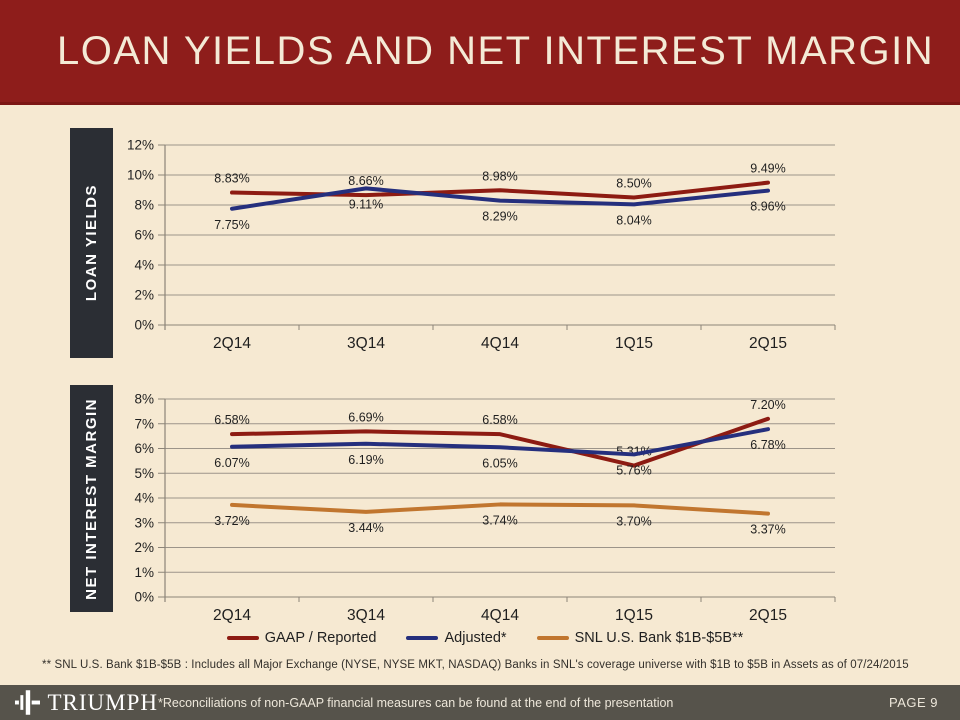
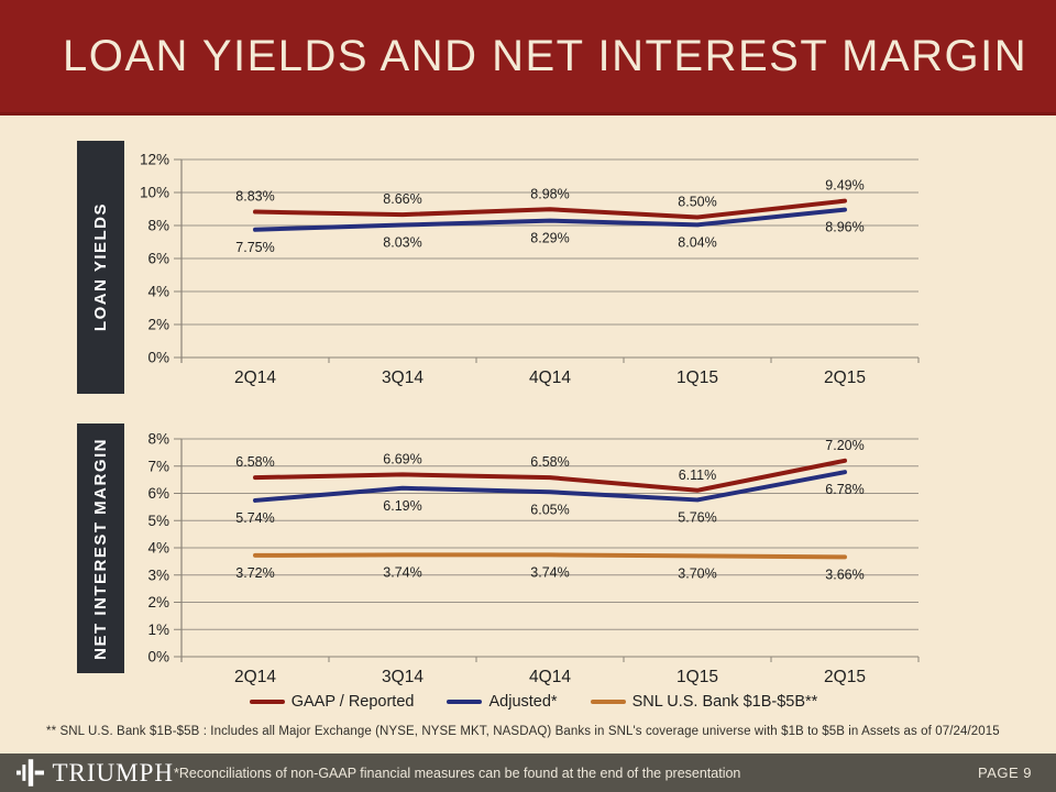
LOAN YIELDS/Adjusted*/3Q14: 9.11% -> 8.03%
NET INTEREST MARGIN/Adjusted*/2Q14: 6.07% -> 5.74%
NET INTEREST MARGIN/SNL U.S. Bank $1B-$5B**/3Q14: 3.44% -> 3.74%
NET INTEREST MARGIN/GAAP / Reported/1Q15: 5.31% -> 6.11%
NET INTEREST MARGIN/SNL U.S. Bank $1B-$5B**/2Q15: 3.37% -> 3.66%
